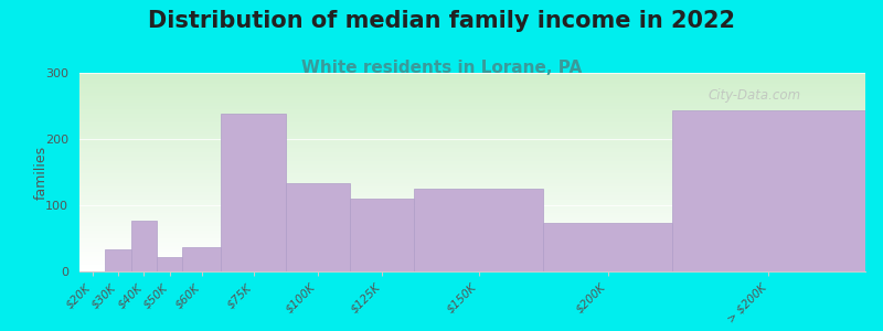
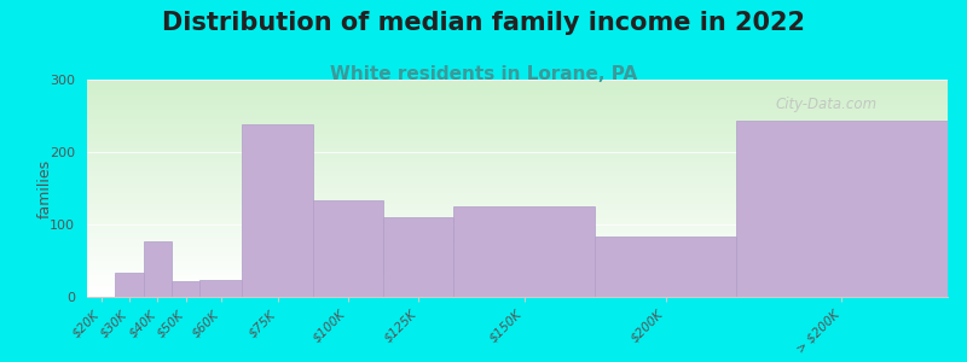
$60K: 36 -> 24
$200K: 74 -> 84
